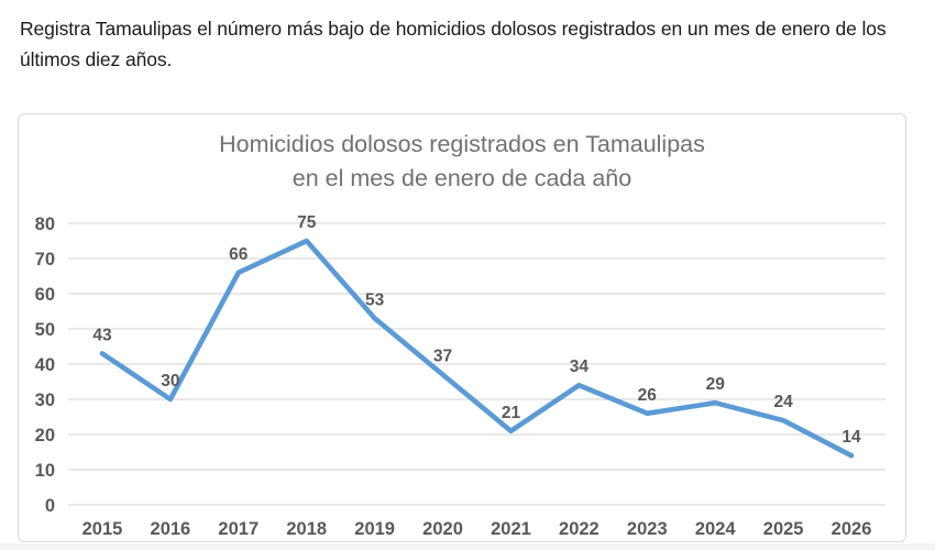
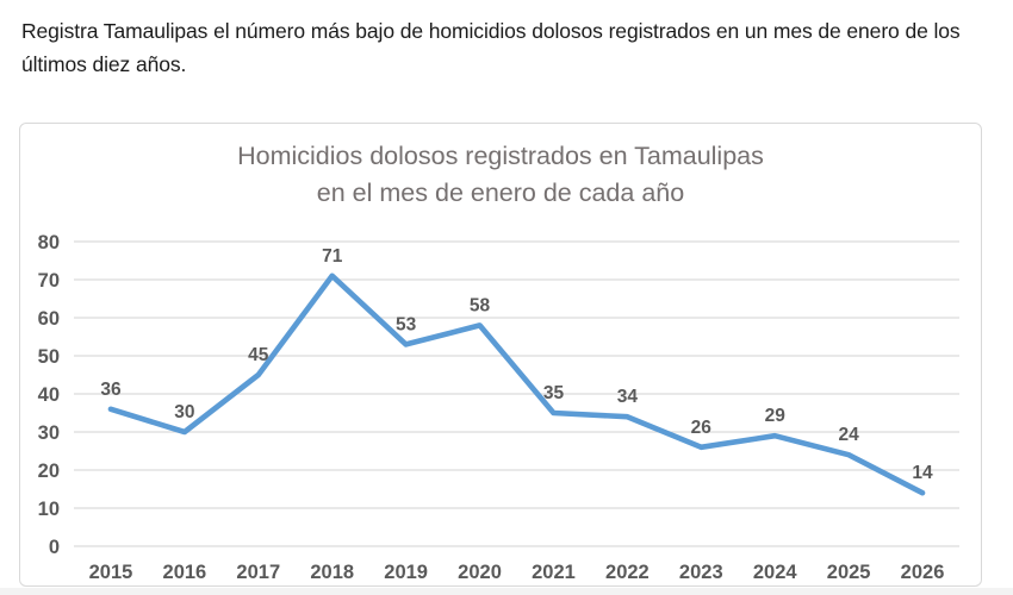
2015: 43 -> 36
2017: 66 -> 45
2018: 75 -> 71
2020: 37 -> 58
2021: 21 -> 35
